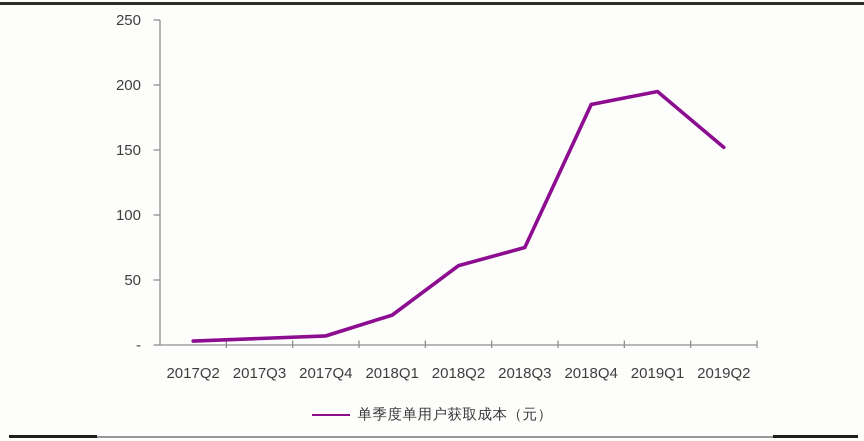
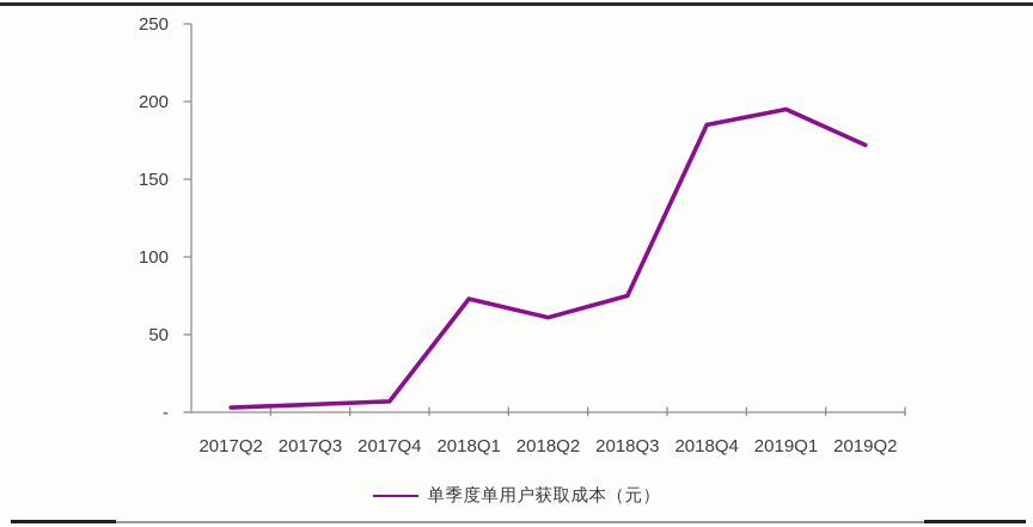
2018Q1: 23 -> 73
2019Q2: 152 -> 172
